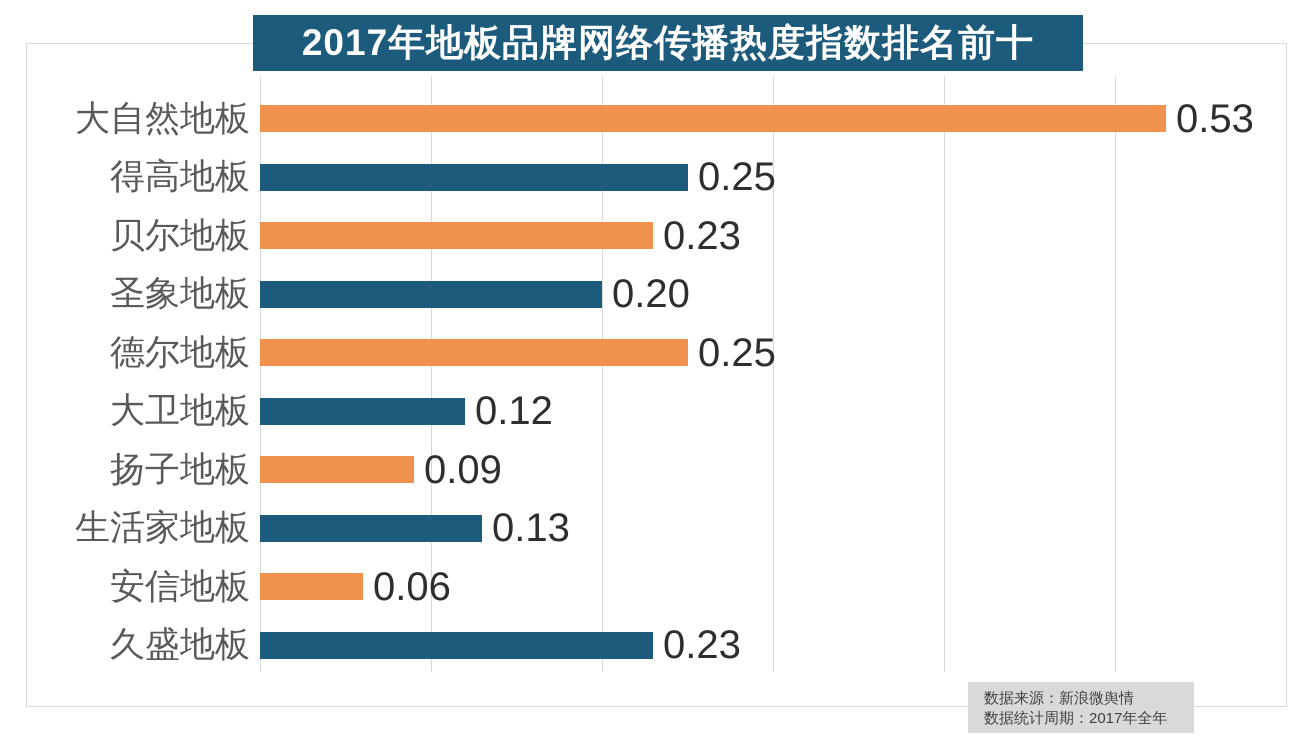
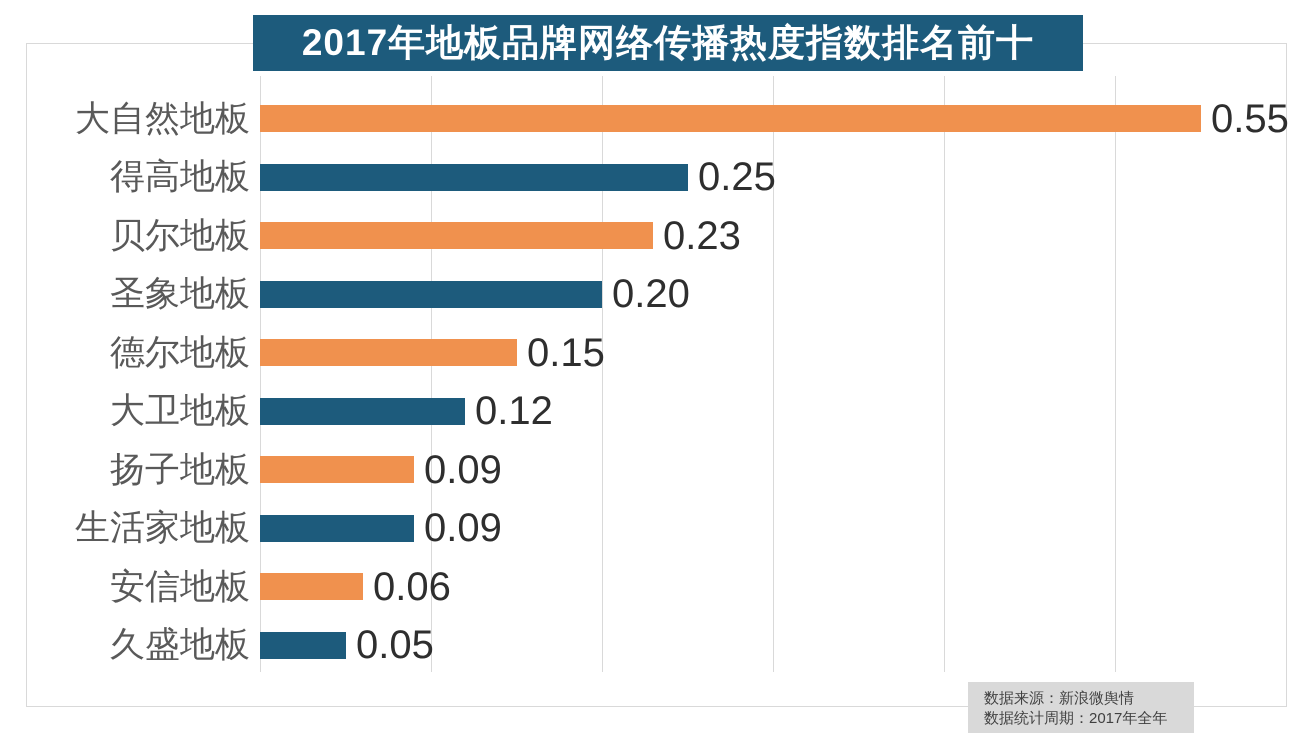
大自然地板: 0.53 -> 0.55
德尔地板: 0.25 -> 0.15
生活家地板: 0.13 -> 0.09
久盛地板: 0.23 -> 0.05
